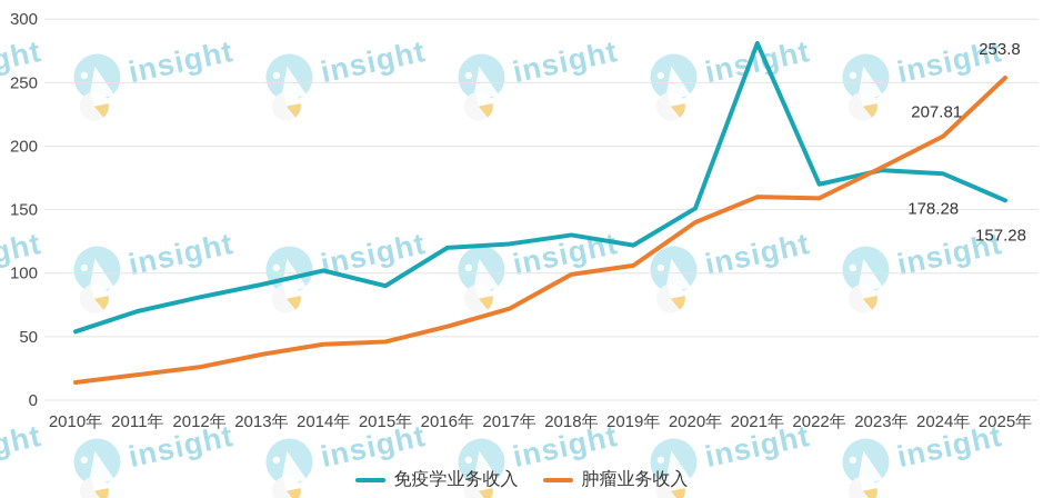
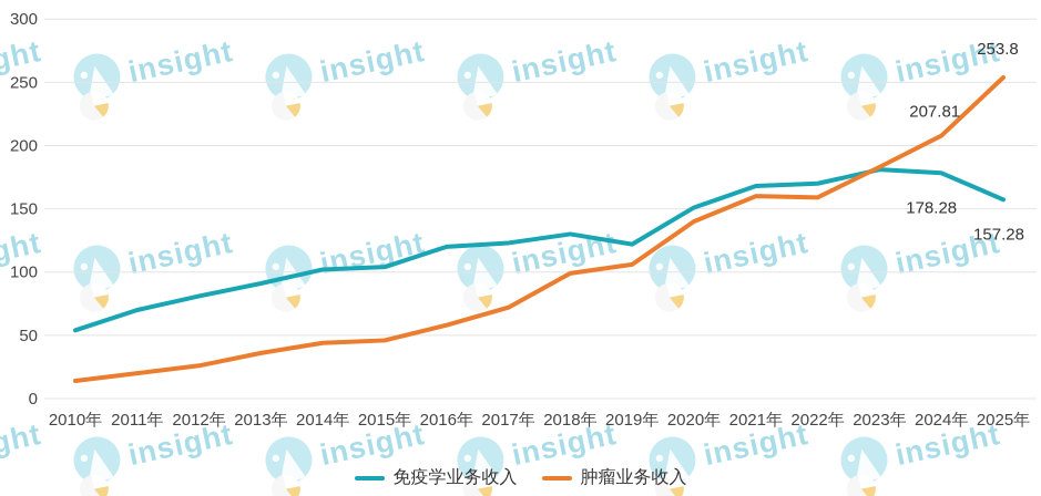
免疫学业务收入/2015年: 90 -> 104
免疫学业务收入/2021年: 281 -> 168
